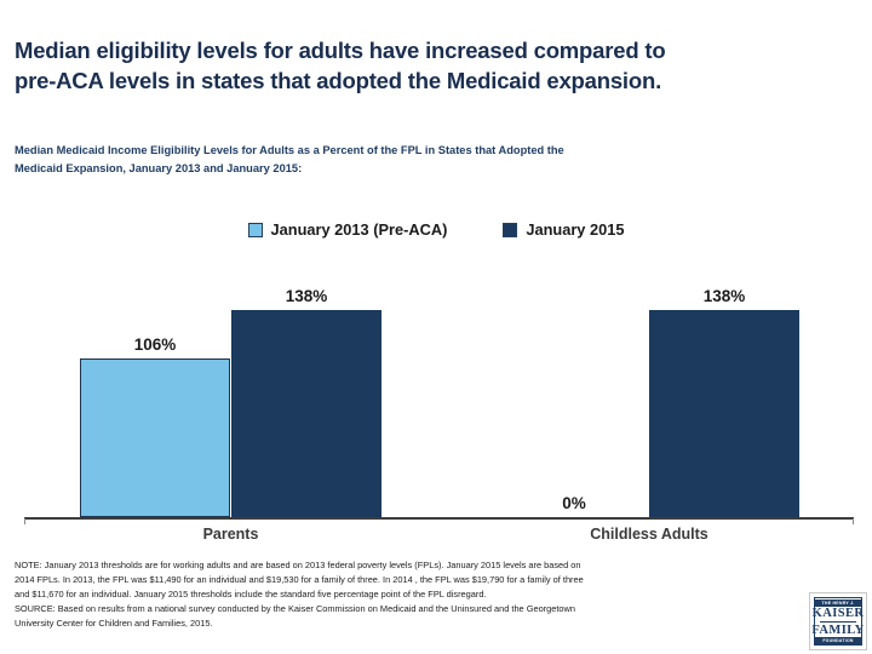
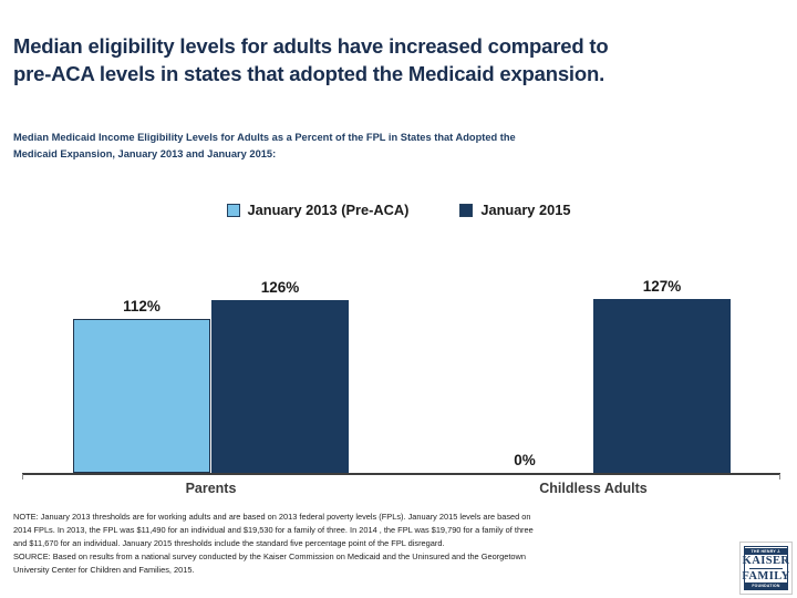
January 2013 (Pre-ACA)/Parents: 106% -> 112%
January 2015/Parents: 138% -> 126%
January 2015/Childless Adults: 138% -> 127%
